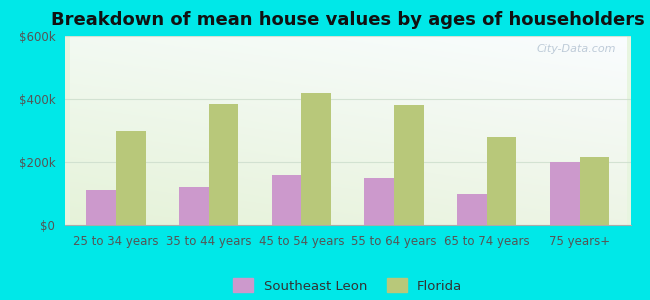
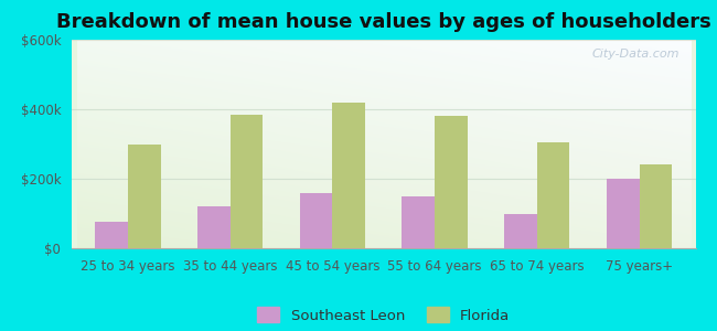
Southeast Leon/25 to 34 years: $110k -> $75k
Florida/65 to 74 years: $280k -> $305k
Florida/75 years+: $215k -> $240k
